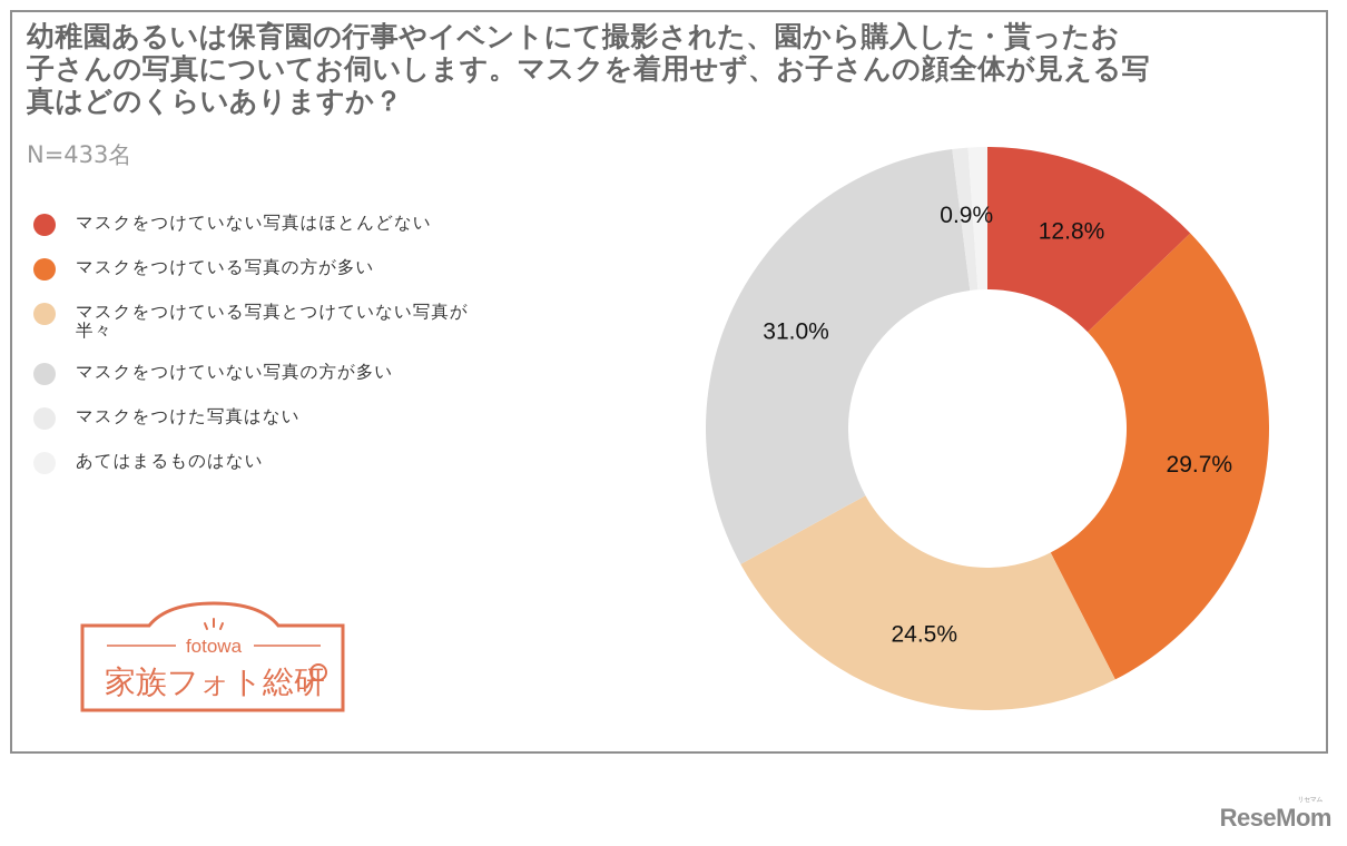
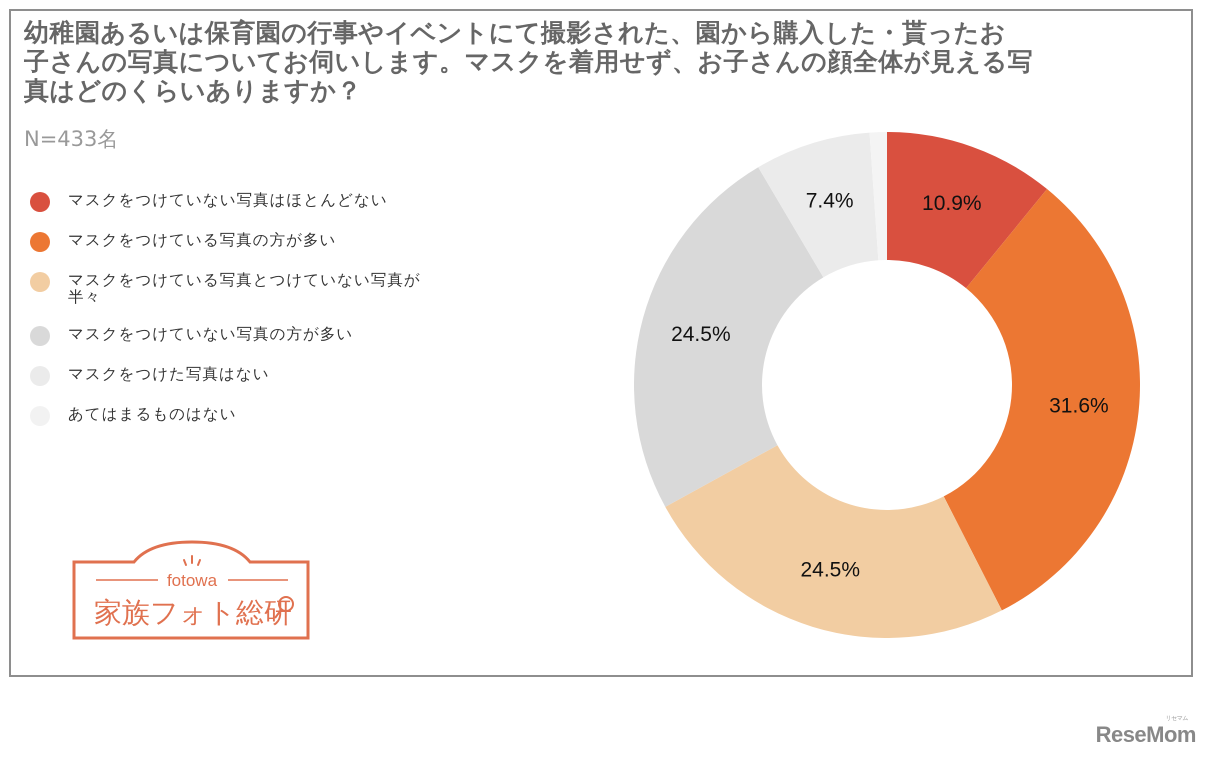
マスクをつけていない写真はほとんどない: 12.8% -> 10.9%
マスクをつけている写真の方が多い: 29.7% -> 31.6%
マスクをつけていない写真の方が多い: 31.0% -> 24.5%
マスクをつけた写真はない: 0.9% -> 7.4%
